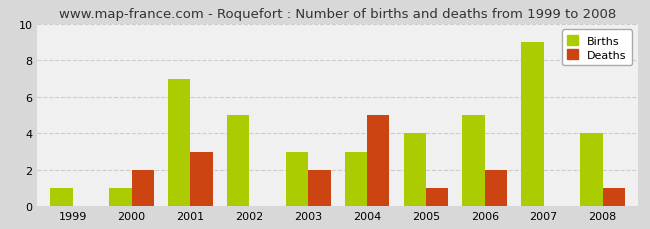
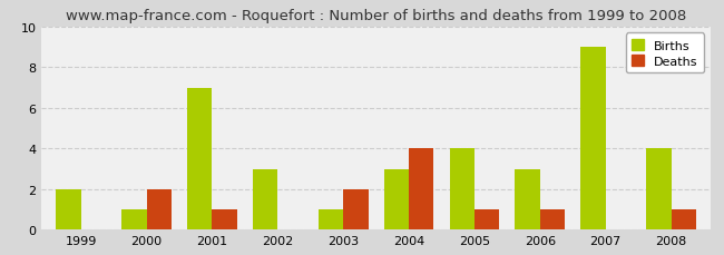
Births/1999: 1 -> 2
Deaths/2001: 3 -> 1
Births/2002: 5 -> 3
Births/2003: 3 -> 1
Deaths/2004: 5 -> 4
Births/2006: 5 -> 3
Deaths/2006: 2 -> 1
